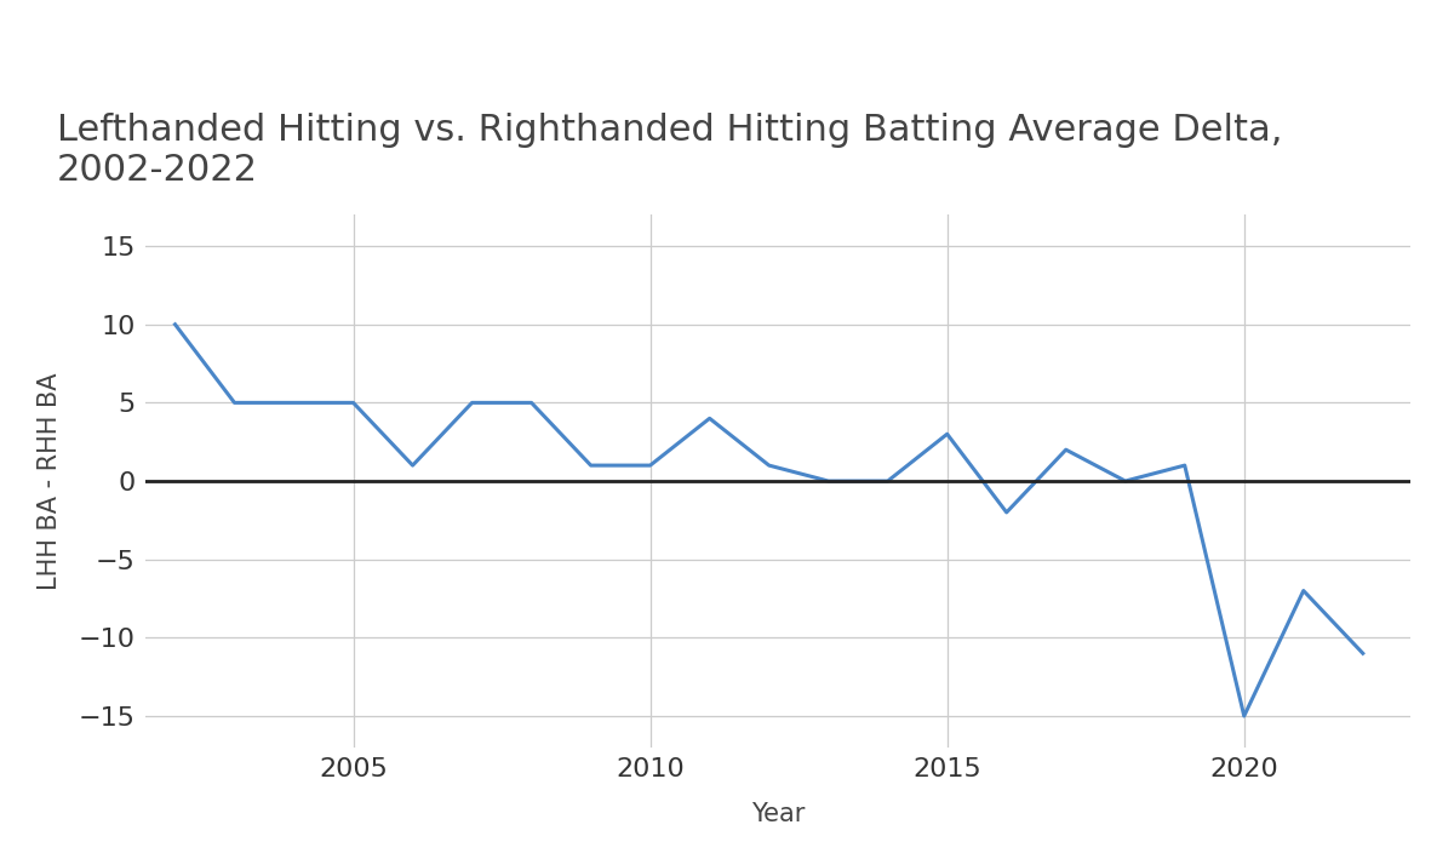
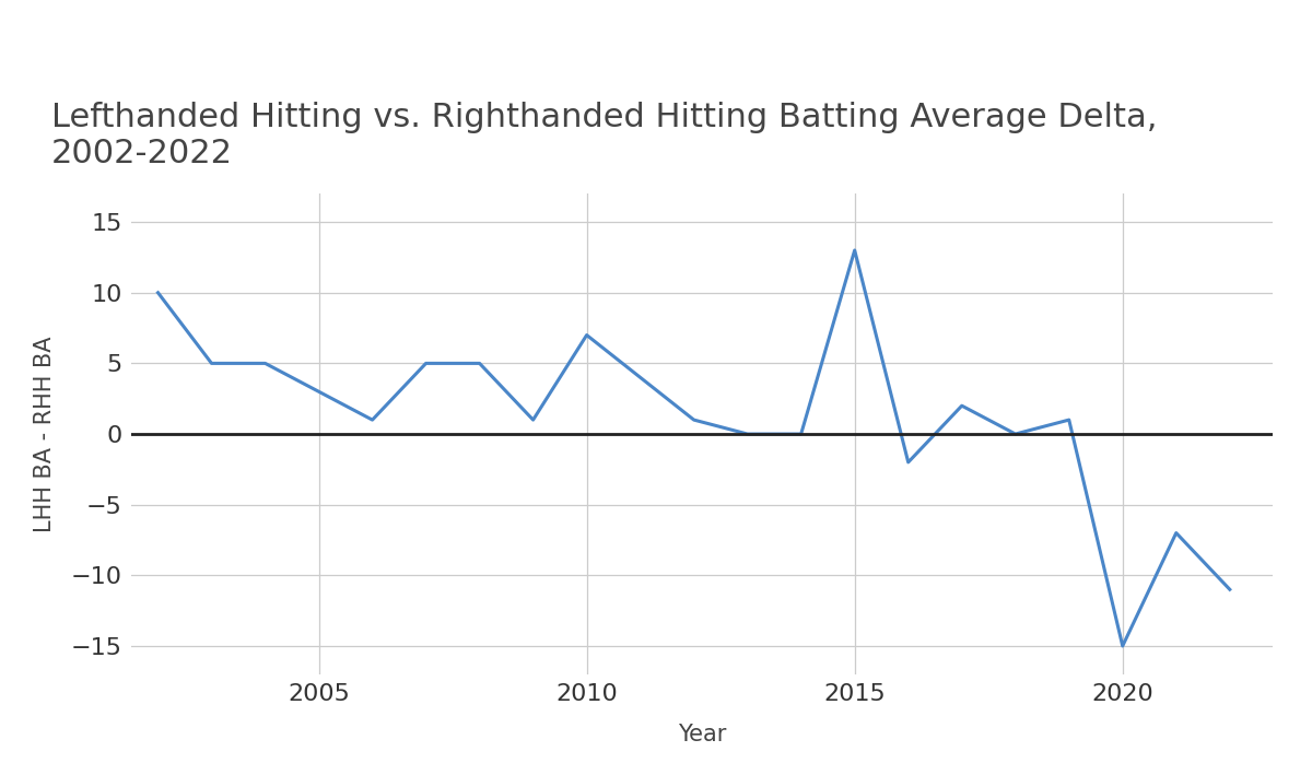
2005: 5 -> 3
2010: 1 -> 7
2015: 3 -> 13
